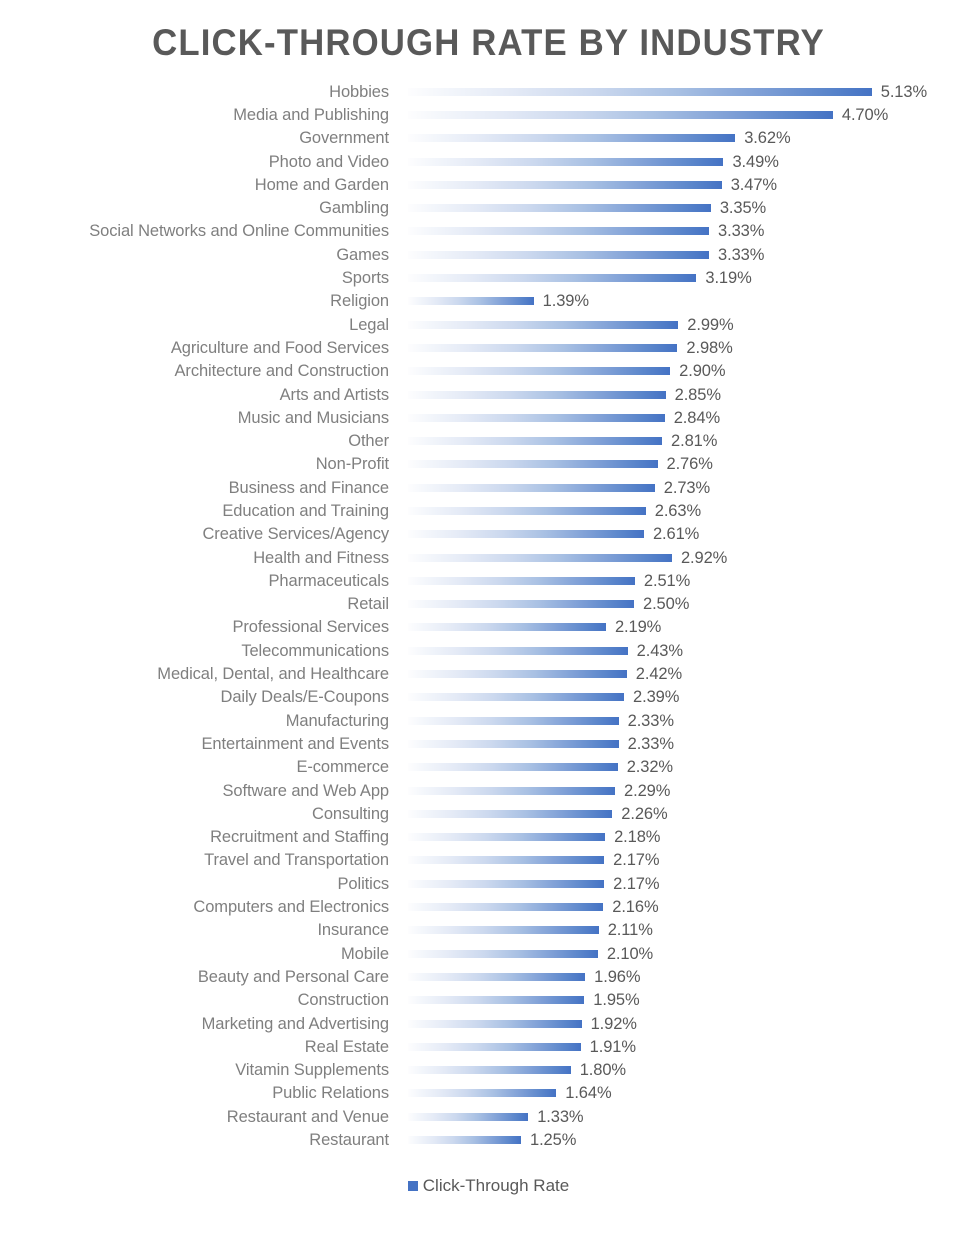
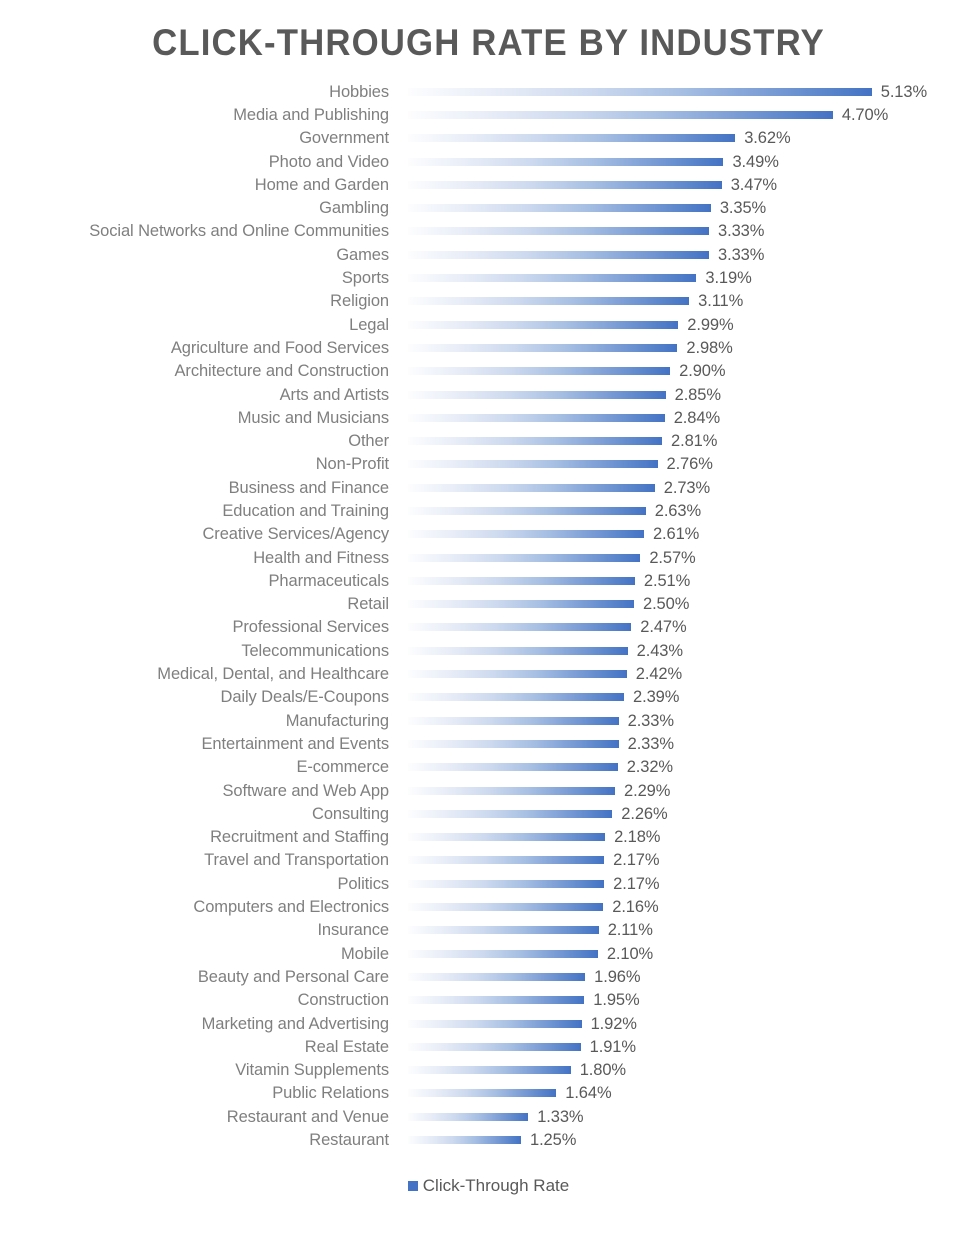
Religion: 1.39% -> 3.11%
Health and Fitness: 2.92% -> 2.57%
Professional Services: 2.19% -> 2.47%
